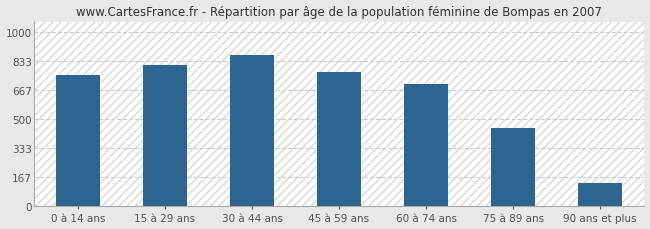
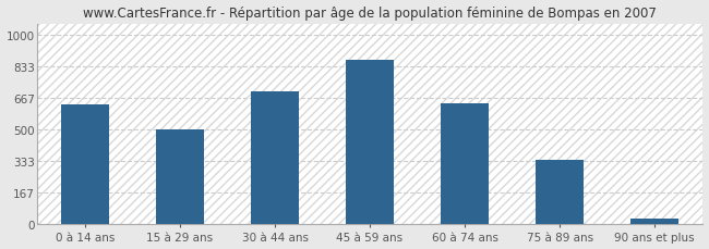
0 à 14 ans: 750 -> 630
15 à 29 ans: 810 -> 500
30 à 44 ans: 870 -> 700
45 à 59 ans: 770 -> 870
60 à 74 ans: 700 -> 640
75 à 89 ans: 450 -> 340
90 ans et plus: 130 -> 30
